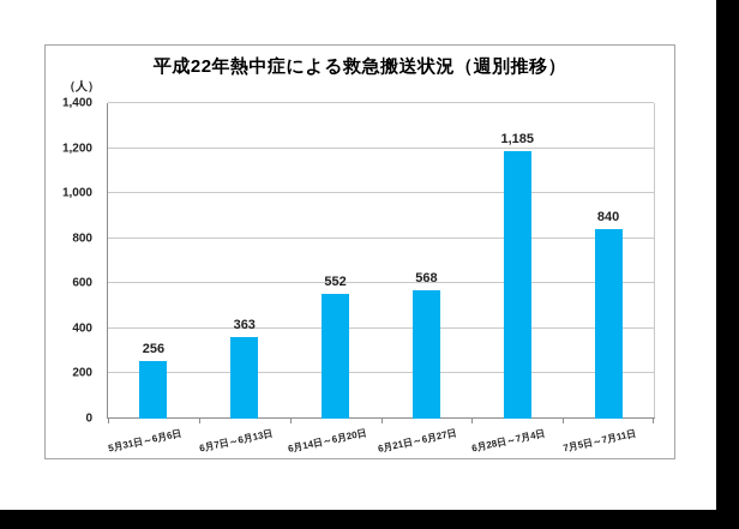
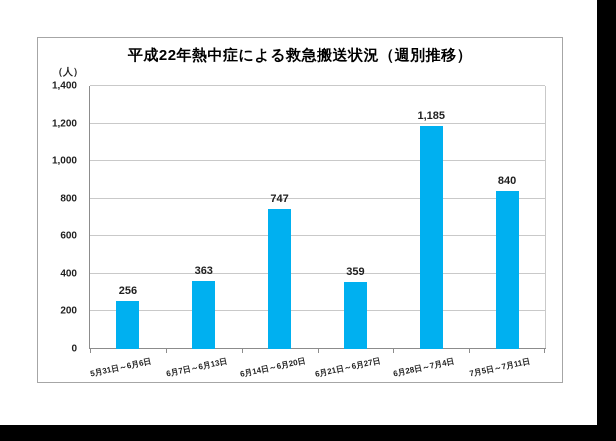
6月14日～6月20日: 552 -> 747
6月21日～6月27日: 568 -> 359
